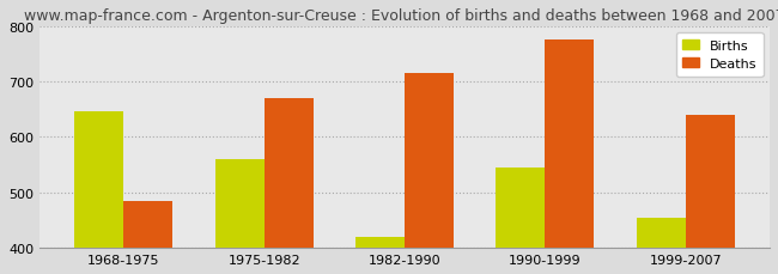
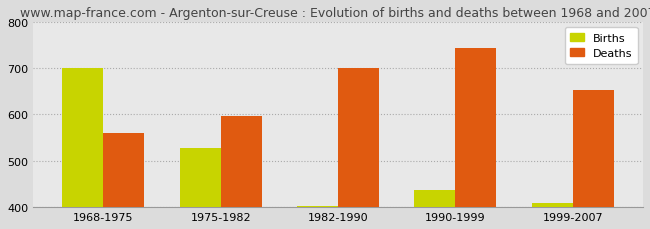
Births/1968-1975: 645 -> 700
Deaths/1968-1975: 485 -> 560
Births/1975-1982: 560 -> 527
Deaths/1975-1982: 670 -> 597
Births/1982-1990: 420 -> 403
Deaths/1982-1990: 715 -> 700
Births/1990-1999: 545 -> 438
Deaths/1990-1999: 775 -> 743
Births/1999-2007: 455 -> 408
Deaths/1999-2007: 640 -> 653
